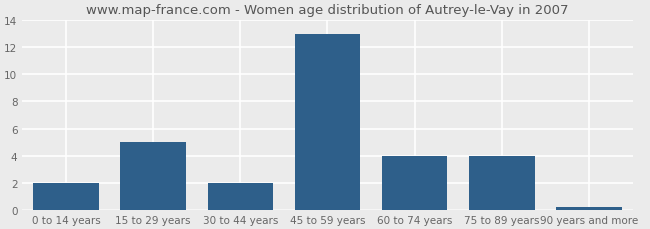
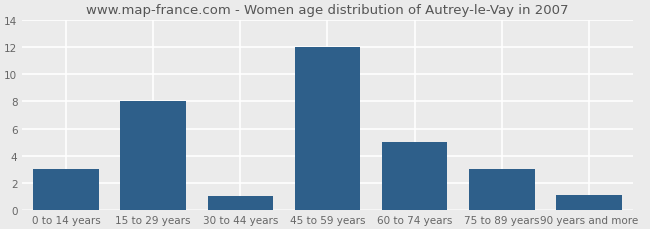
0 to 14 years: 2.0 -> 3.0
15 to 29 years: 5.0 -> 8.0
30 to 44 years: 2.0 -> 1.0
45 to 59 years: 13.0 -> 12.0
60 to 74 years: 4.0 -> 5.0
75 to 89 years: 4.0 -> 3.0
90 years and more: 0.2 -> 1.1
